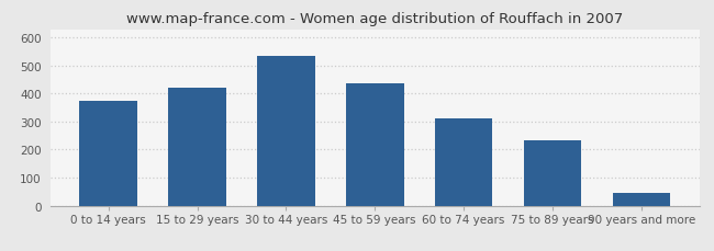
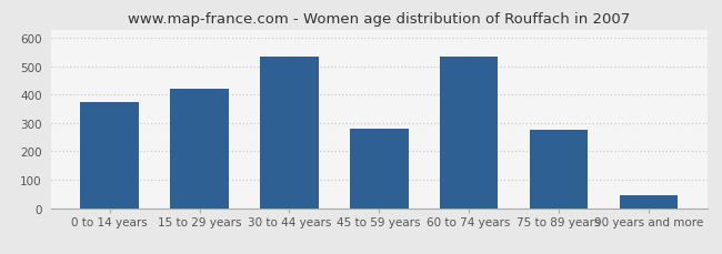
45 to 59 years: 438 -> 280
60 to 74 years: 312 -> 535
75 to 89 years: 232 -> 275
